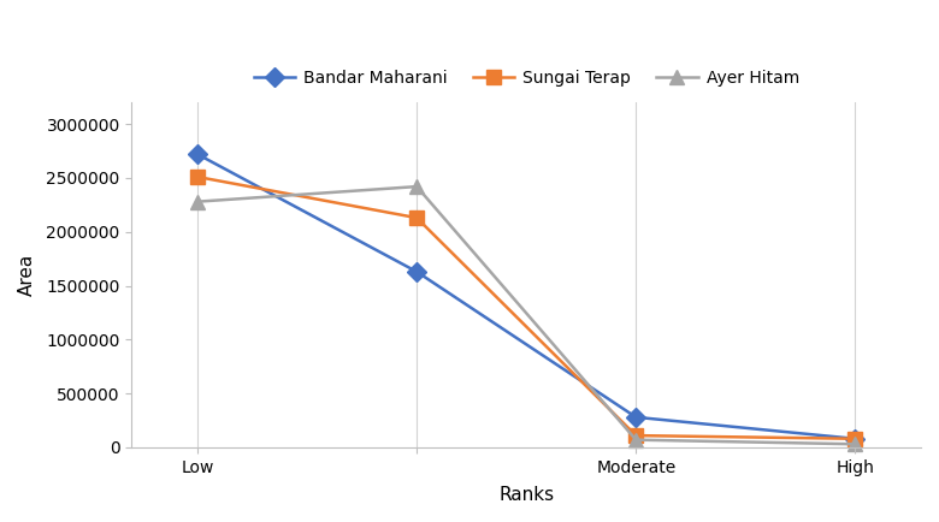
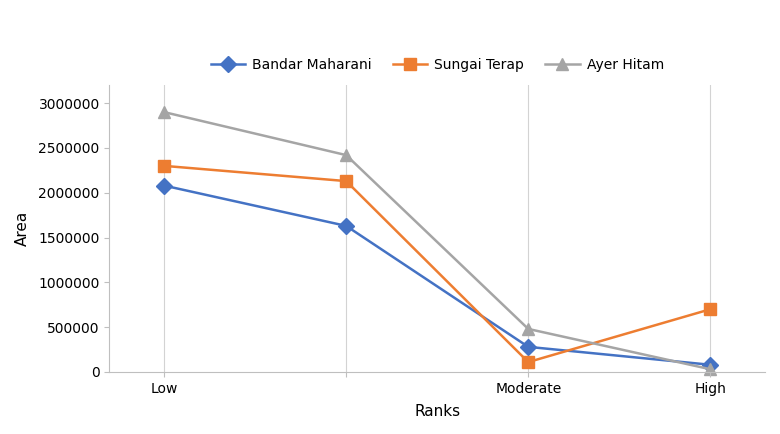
Bandar Maharani/Low: 2720000 -> 2080000
Sungai Terap/Low: 2510000 -> 2300000
Ayer Hitam/Low: 2280000 -> 2900000
Ayer Hitam/Moderate: 70000 -> 480000
Sungai Terap/High: 80000 -> 700000
